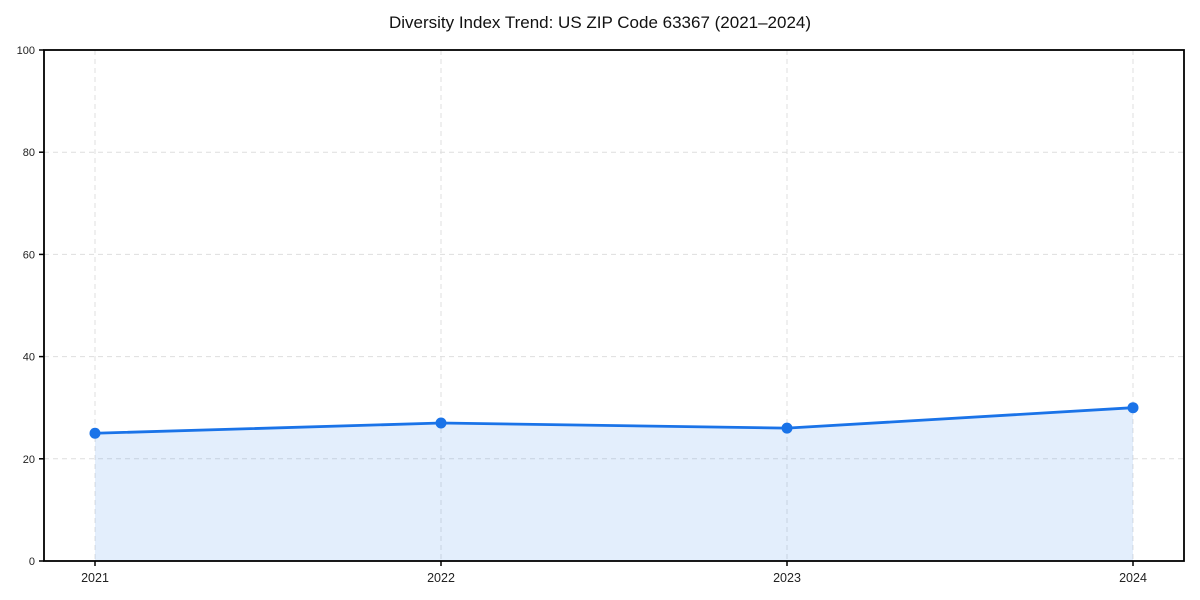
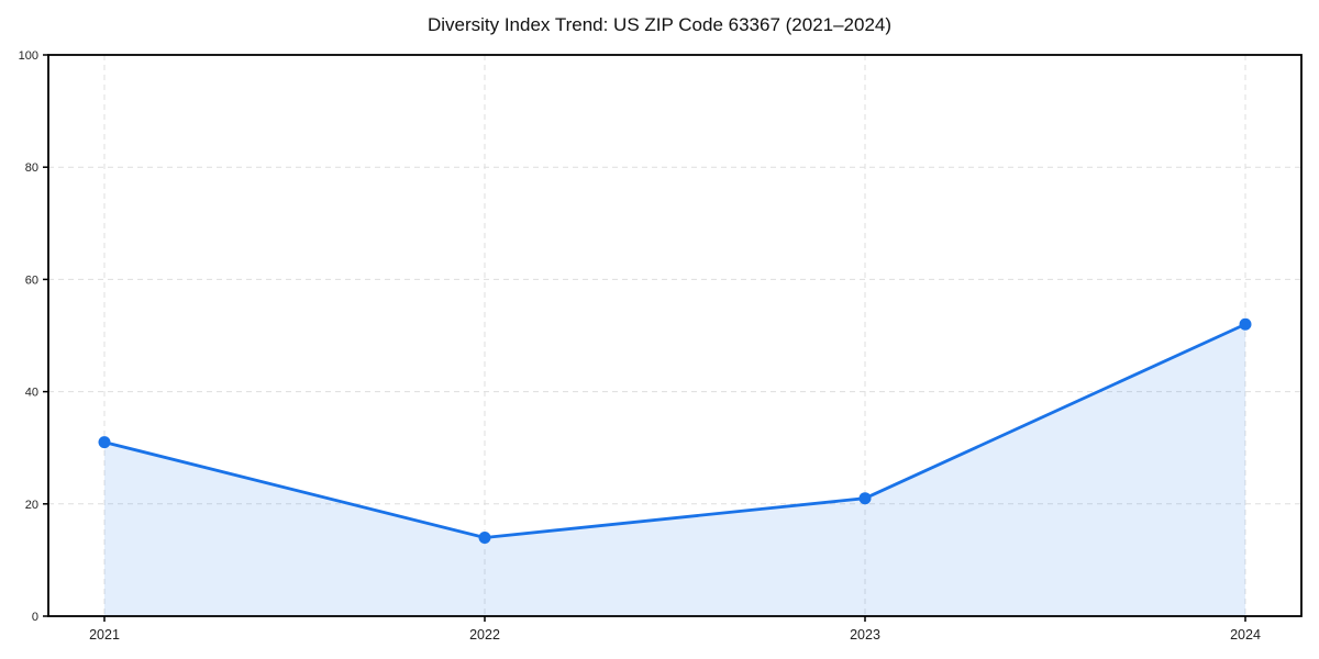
2021: 25 -> 31
2022: 27 -> 14
2023: 26 -> 21
2024: 30 -> 52
